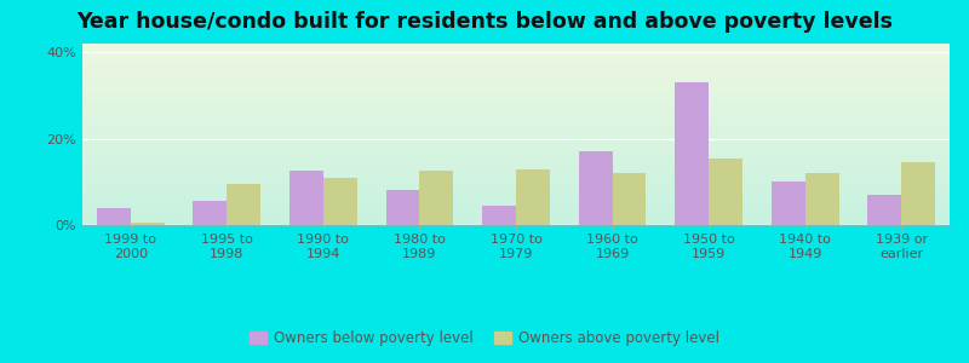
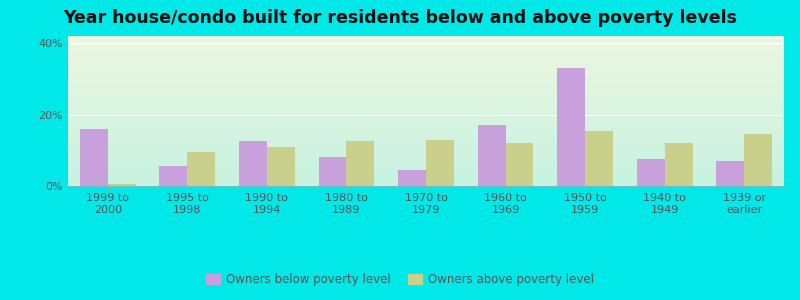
Owners below poverty level/1999 to 2000: 4.0% -> 16.0%
Owners below poverty level/1940 to 1949: 10.0% -> 7.5%
